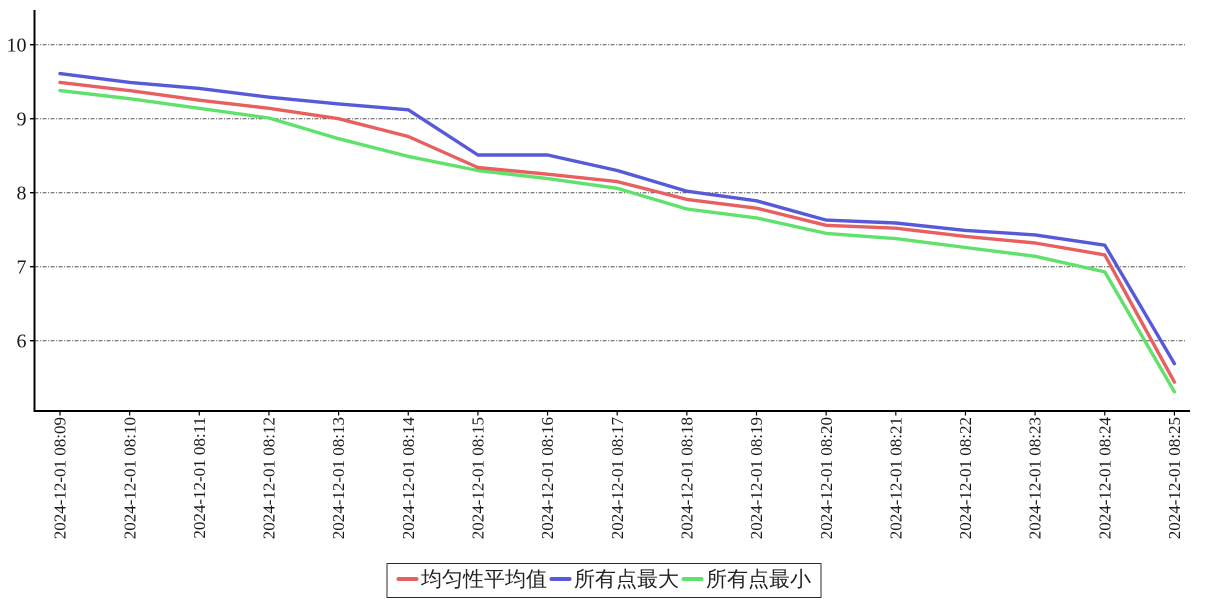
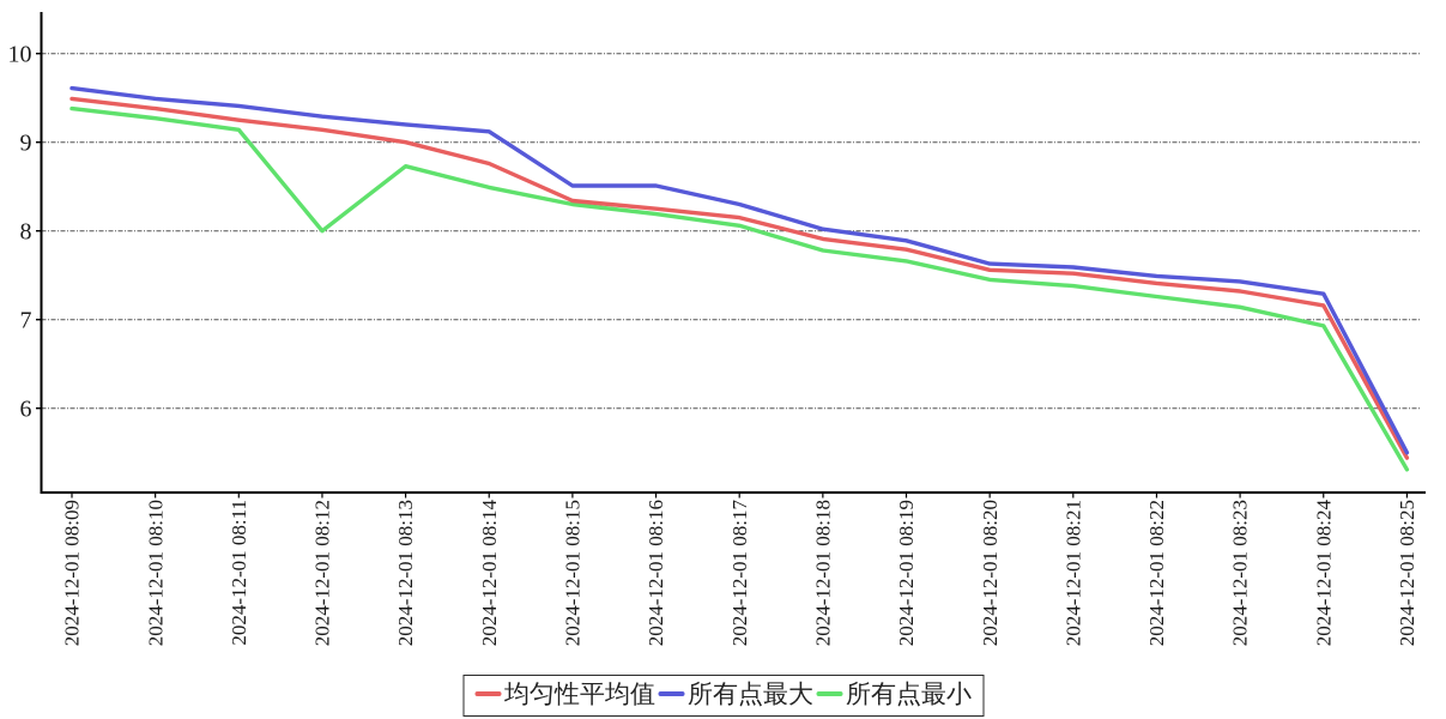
所有点最小/2024-12-01 08:12: 9.0 -> 8.0
所有点最大/2024-12-01 08:25: 5.7 -> 5.5
